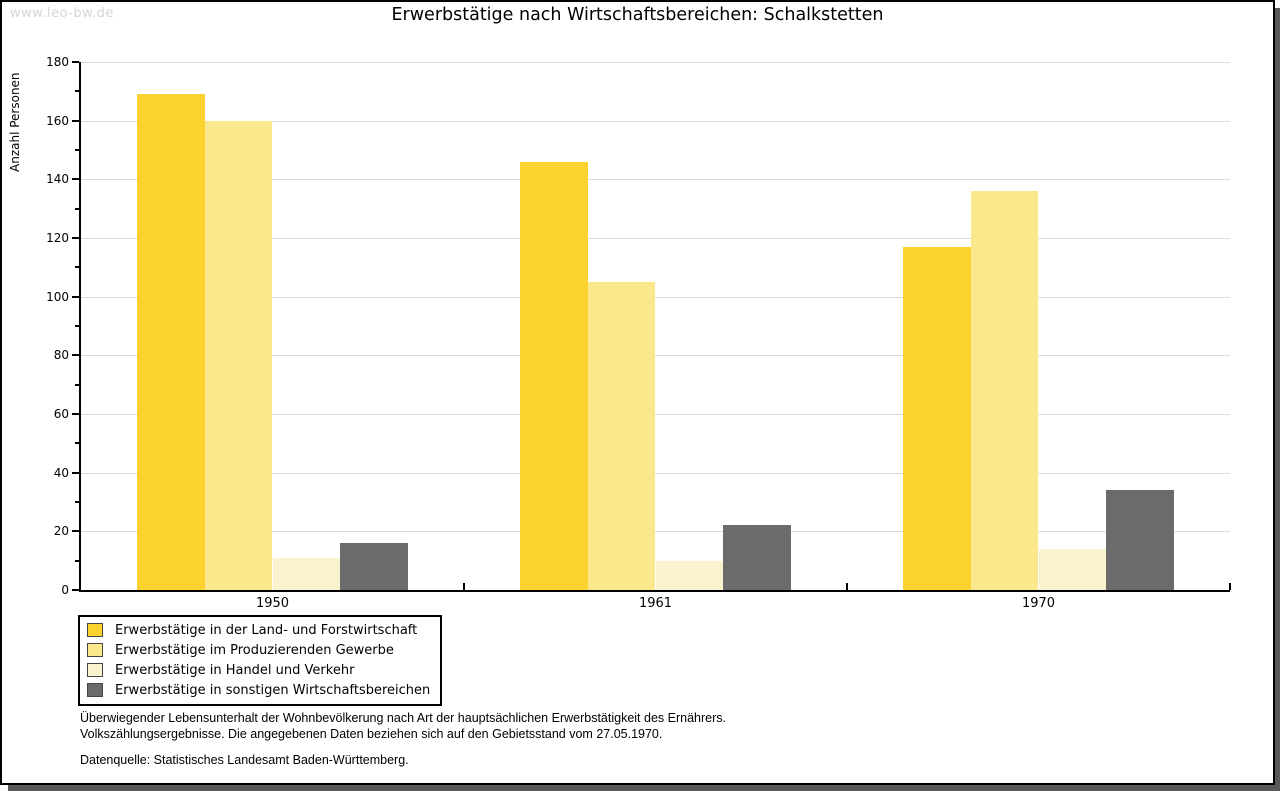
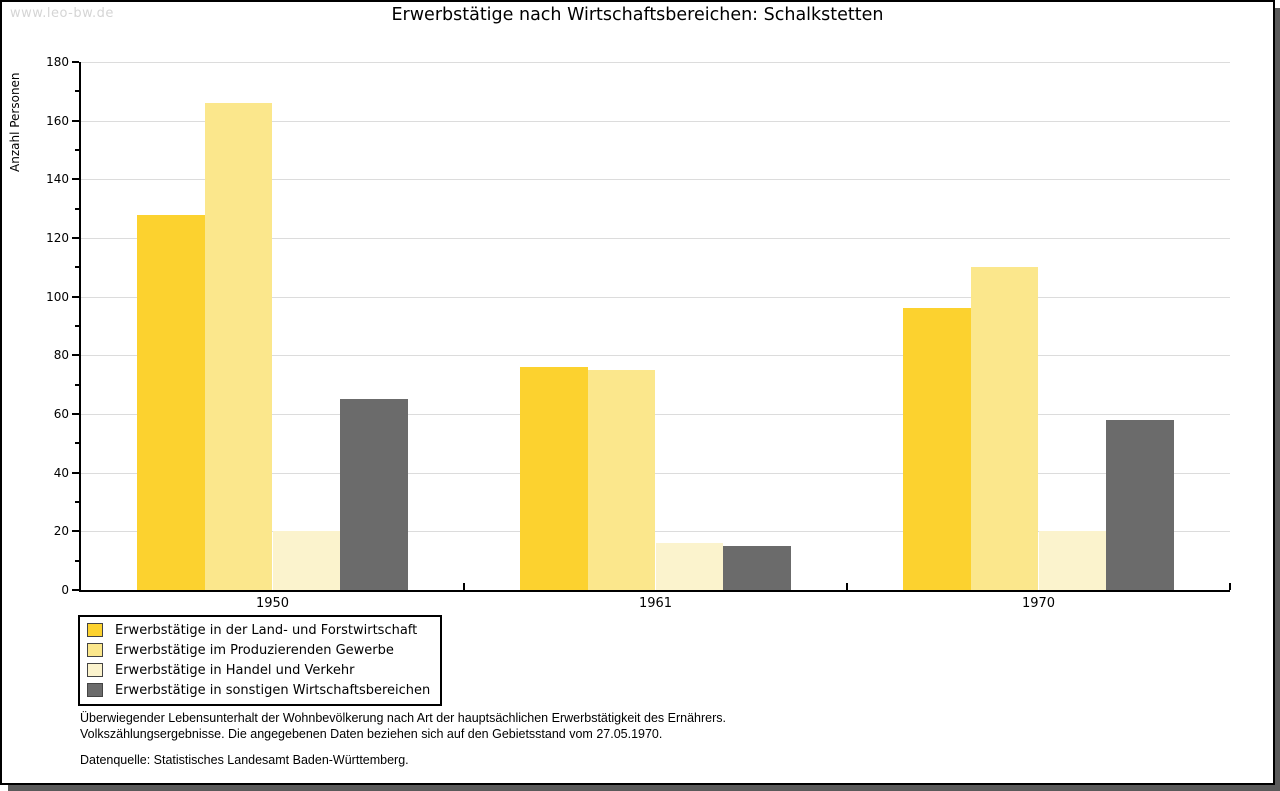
Erwerbstätige in der Land- und Forstwirtschaft/1950: 169 -> 128
Erwerbstätige im Produzierenden Gewerbe/1950: 160 -> 166
Erwerbstätige in Handel und Verkehr/1950: 11 -> 20
Erwerbstätige in sonstigen Wirtschaftsbereichen/1950: 16 -> 65
Erwerbstätige in der Land- und Forstwirtschaft/1961: 146 -> 76
Erwerbstätige im Produzierenden Gewerbe/1961: 105 -> 75
Erwerbstätige in Handel und Verkehr/1961: 10 -> 16
Erwerbstätige in sonstigen Wirtschaftsbereichen/1961: 22 -> 15
Erwerbstätige in der Land- und Forstwirtschaft/1970: 117 -> 96
Erwerbstätige im Produzierenden Gewerbe/1970: 136 -> 110
Erwerbstätige in Handel und Verkehr/1970: 14 -> 20
Erwerbstätige in sonstigen Wirtschaftsbereichen/1970: 34 -> 58
